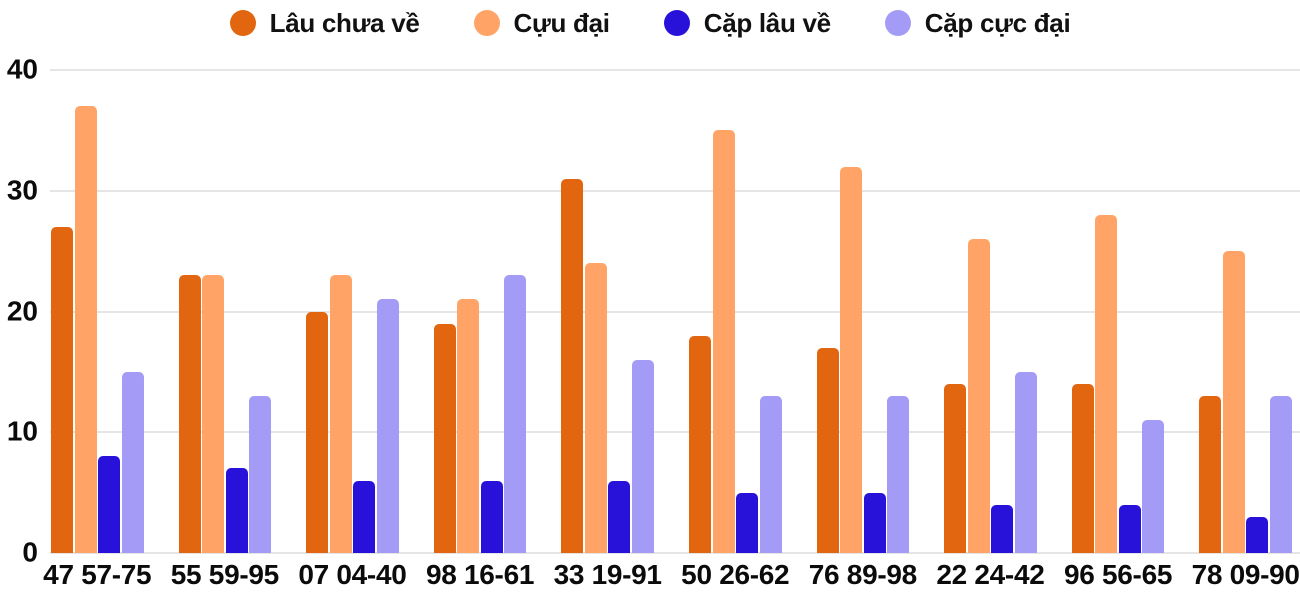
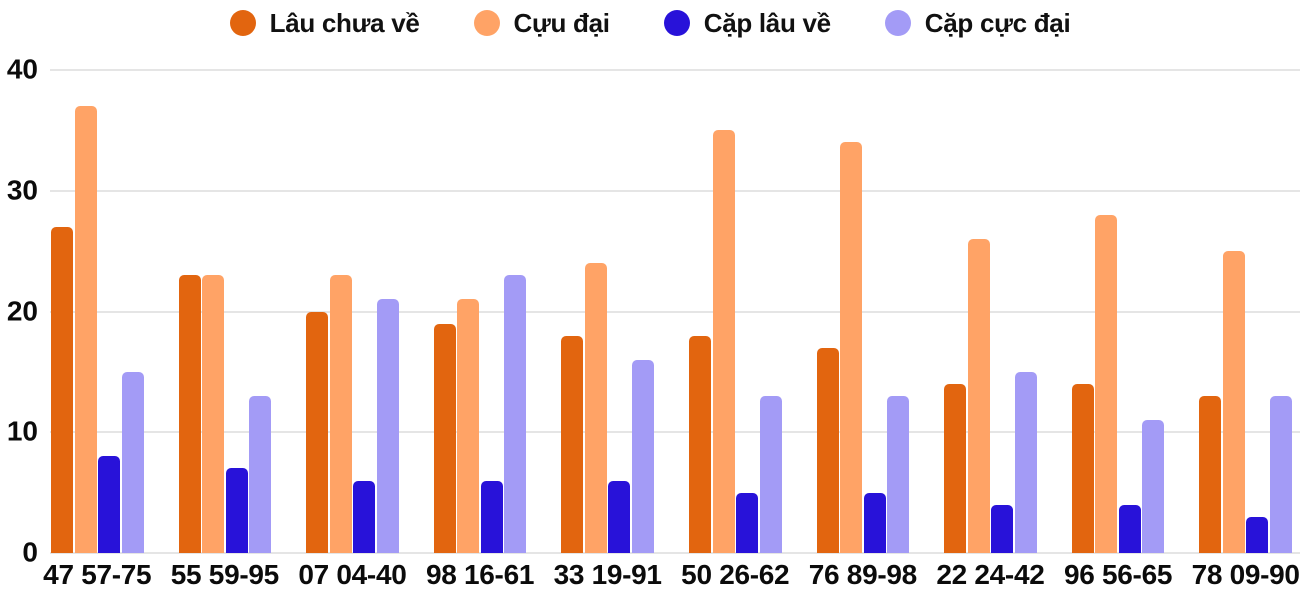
Lâu chưa về/33 19-91: 31 -> 18
Cựu đại/76 89-98: 32 -> 34
